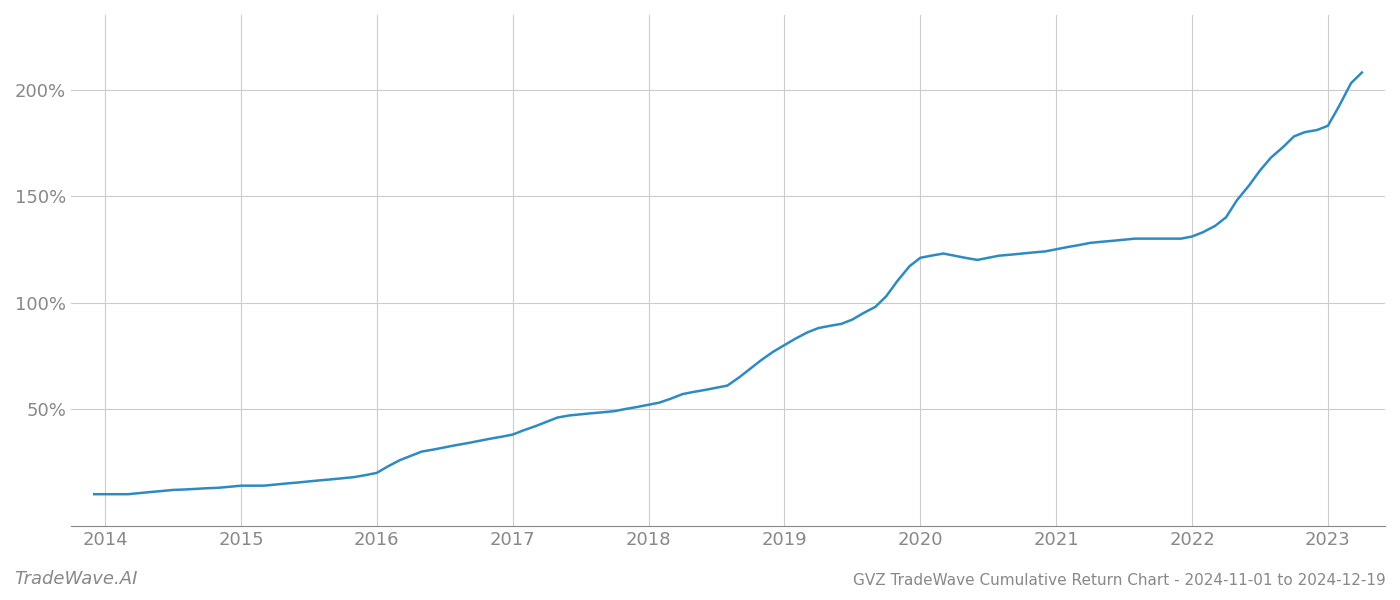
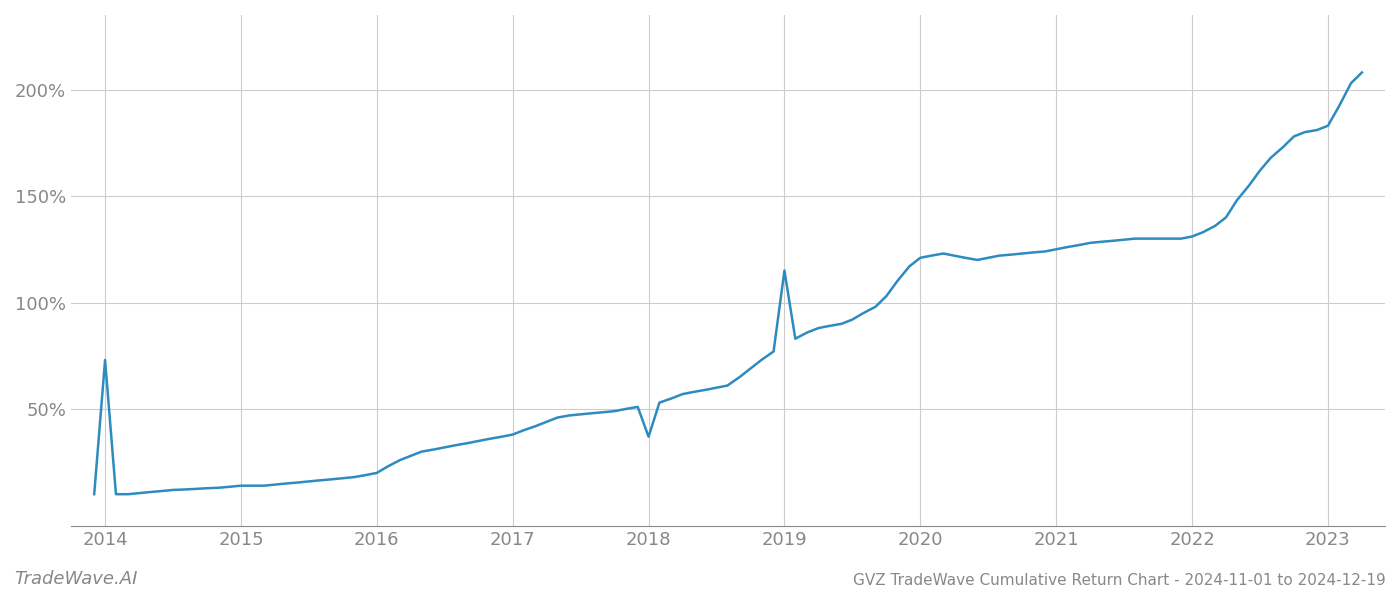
2014: 10.0% -> 73.0%
2018: 52.0% -> 37.0%
2019: 80.0% -> 115.0%
